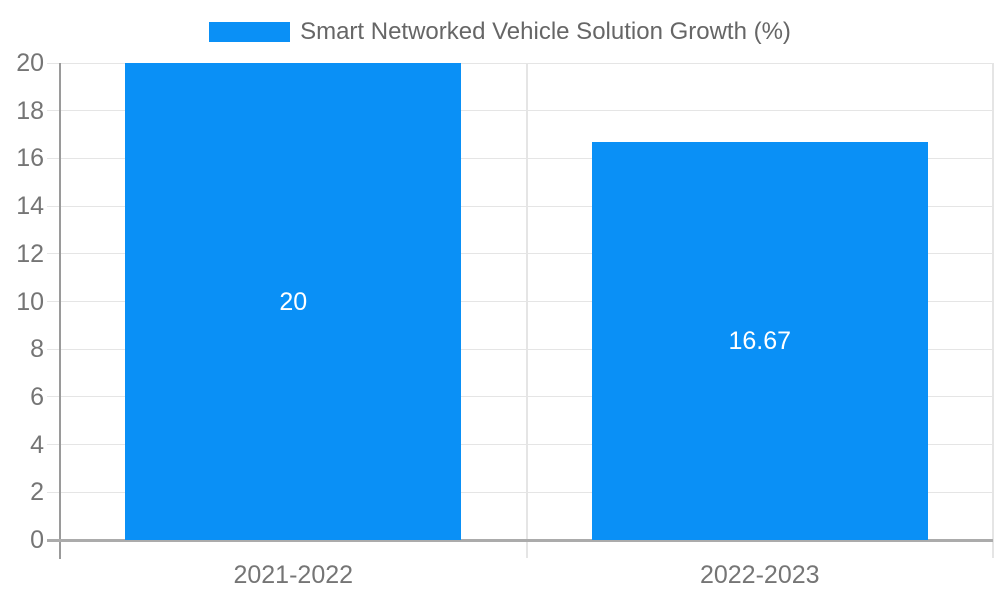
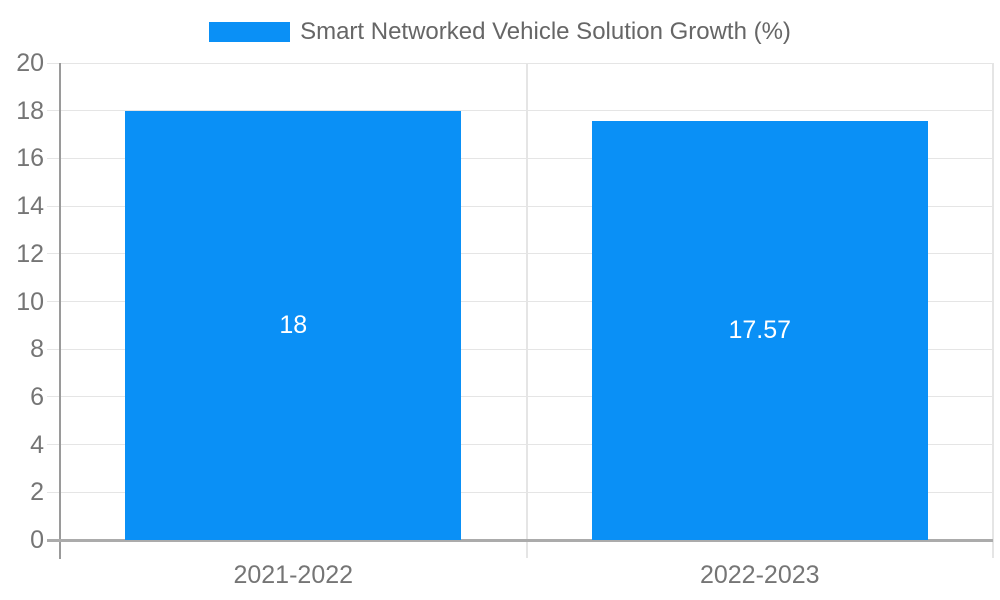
2021-2022: 20 -> 18
2022-2023: 16.67 -> 17.57
